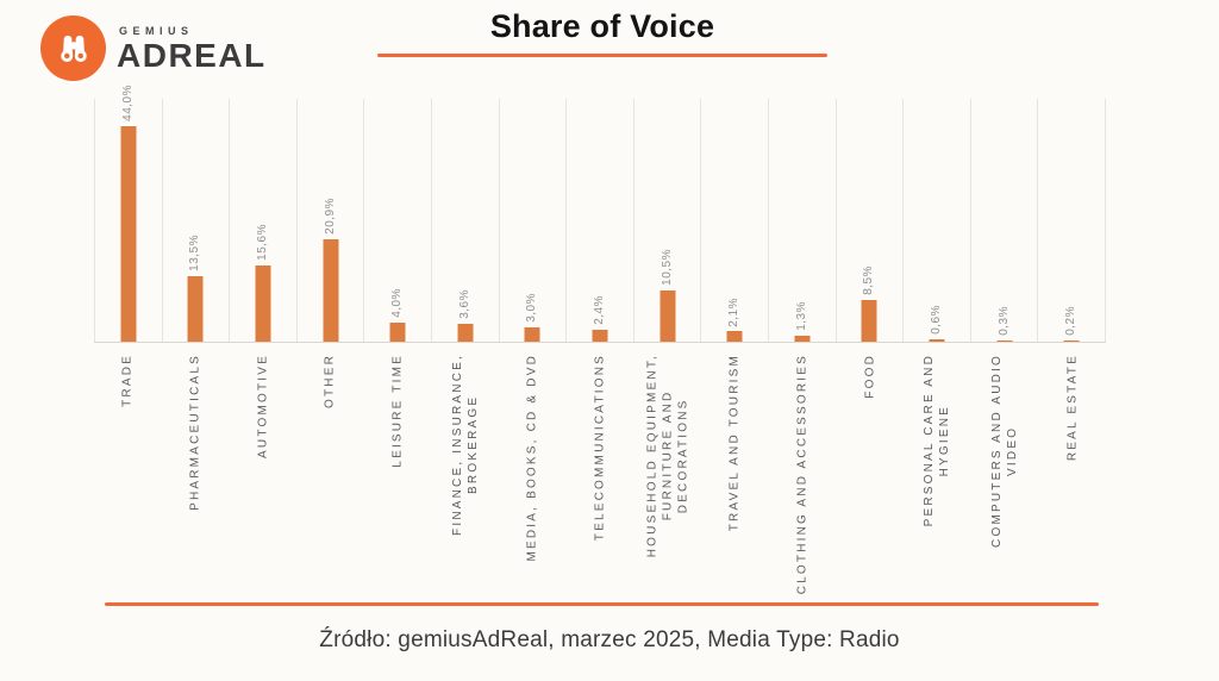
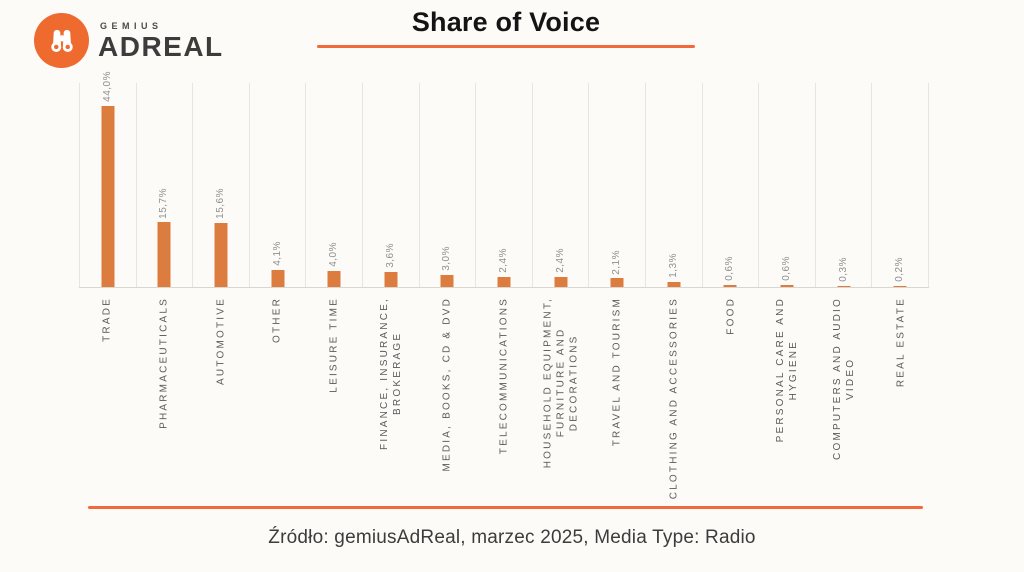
PHARMACEUTICALS: 13,5% -> 15,7%
OTHER: 20,9% -> 4,1%
HOUSEHOLD EQUIPMENT, FURNITURE AND DECORATIONS: 10,5% -> 2,4%
FOOD: 8,5% -> 0,6%
